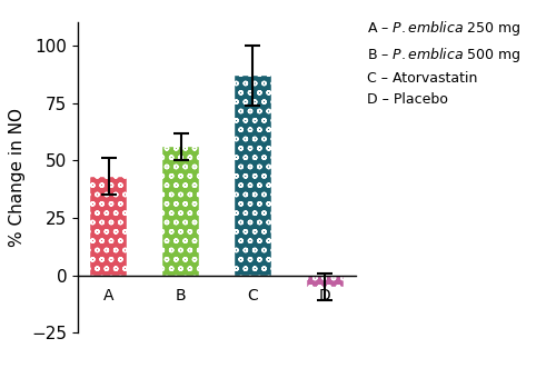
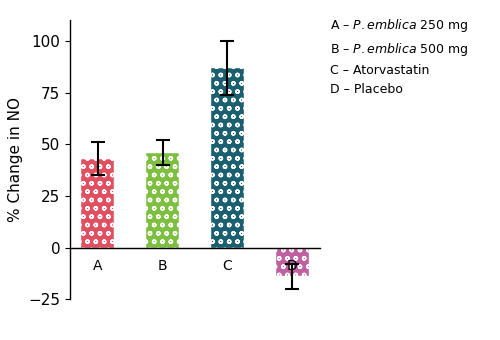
B: 56 -> 46
D: -5 -> -14
